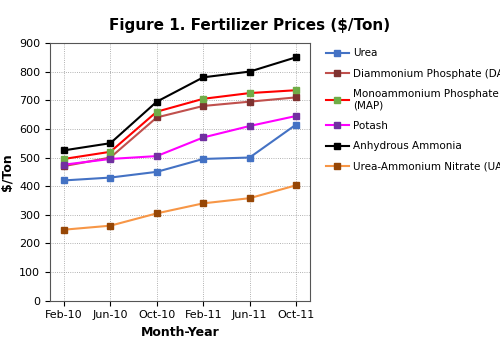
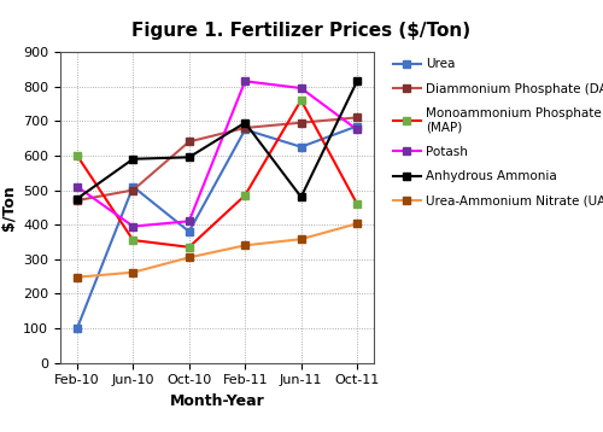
Urea/Feb-10: 420 -> 100
Monoammonium Phosphate (MAP)/Feb-10: 495 -> 600
Potash/Feb-10: 475 -> 510
Anhydrous Ammonia/Feb-10: 525 -> 475
Urea/Jun-10: 430 -> 510
Monoammonium Phosphate (MAP)/Jun-10: 520 -> 355
Potash/Jun-10: 495 -> 395
Anhydrous Ammonia/Jun-10: 550 -> 590
Urea/Oct-10: 450 -> 380
Monoammonium Phosphate (MAP)/Oct-10: 660 -> 335
Potash/Oct-10: 505 -> 410
Anhydrous Ammonia/Oct-10: 695 -> 595
Urea/Feb-11: 495 -> 675
Monoammonium Phosphate (MAP)/Feb-11: 705 -> 485
Potash/Feb-11: 570 -> 815
Anhydrous Ammonia/Feb-11: 780 -> 695
Urea/Jun-11: 500 -> 625
Monoammonium Phosphate (MAP)/Jun-11: 725 -> 760
Potash/Jun-11: 610 -> 795
Anhydrous Ammonia/Jun-11: 800 -> 480
Urea/Oct-11: 615 -> 685
Monoammonium Phosphate (MAP)/Oct-11: 735 -> 460
Potash/Oct-11: 645 -> 675
Anhydrous Ammonia/Oct-11: 850 -> 815
